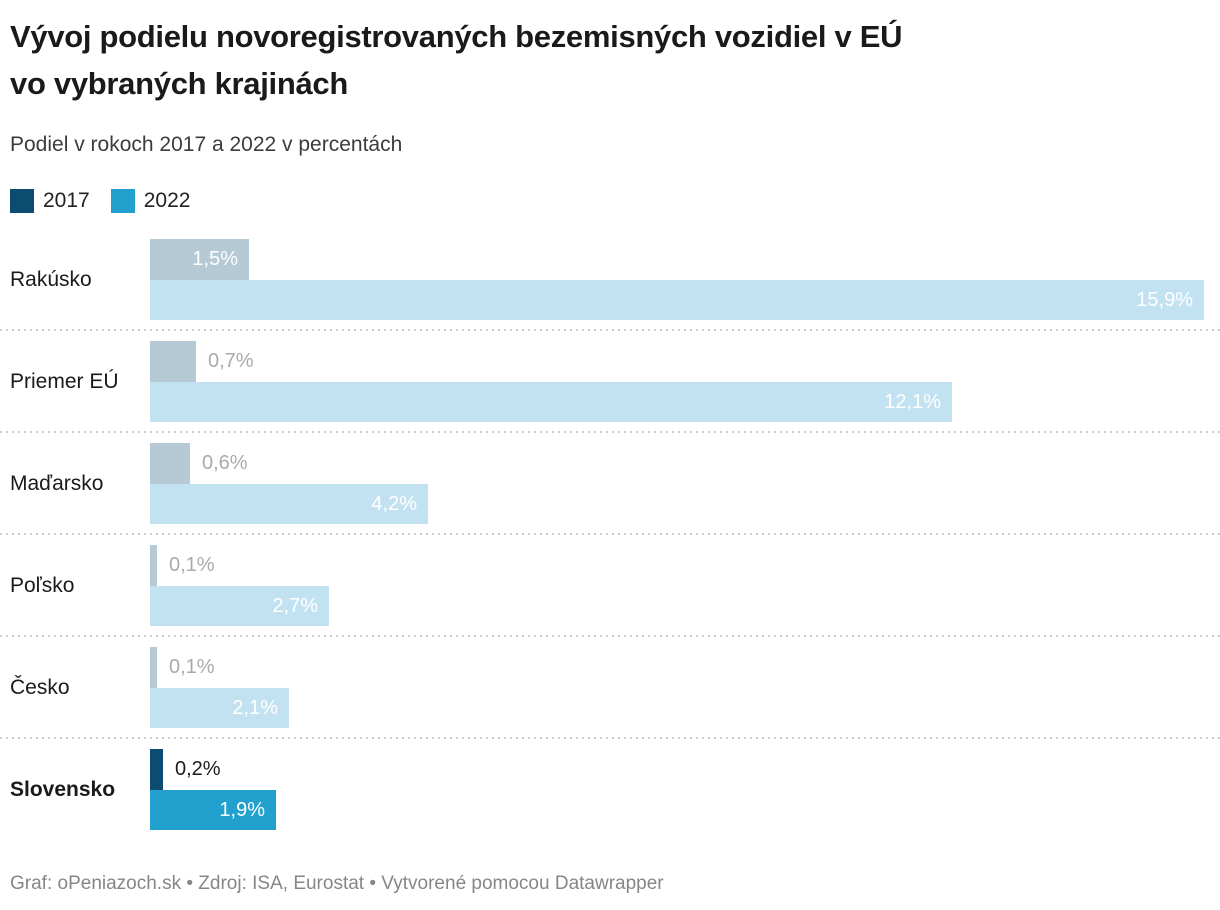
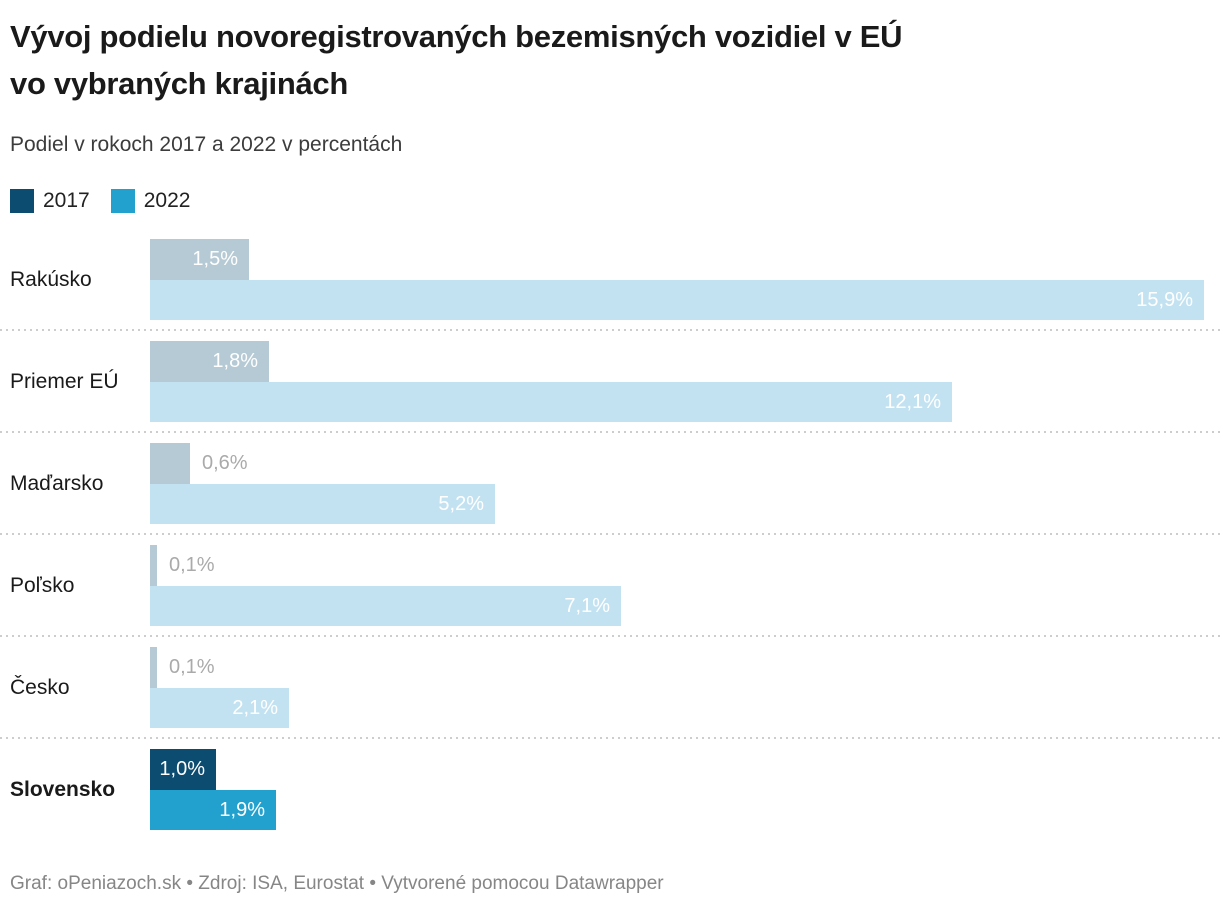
2017/Priemer EÚ: 0,7% -> 1,8%
2022/Maďarsko: 4,2% -> 5,2%
2022/Poľsko: 2,7% -> 7,1%
2017/Slovensko: 0,2% -> 1,0%
